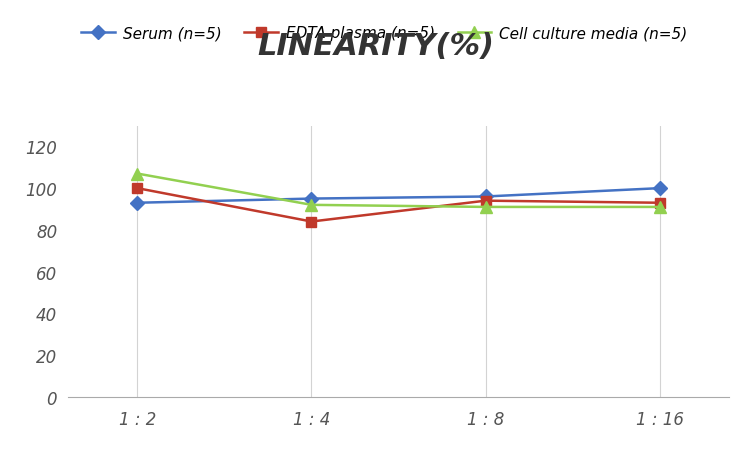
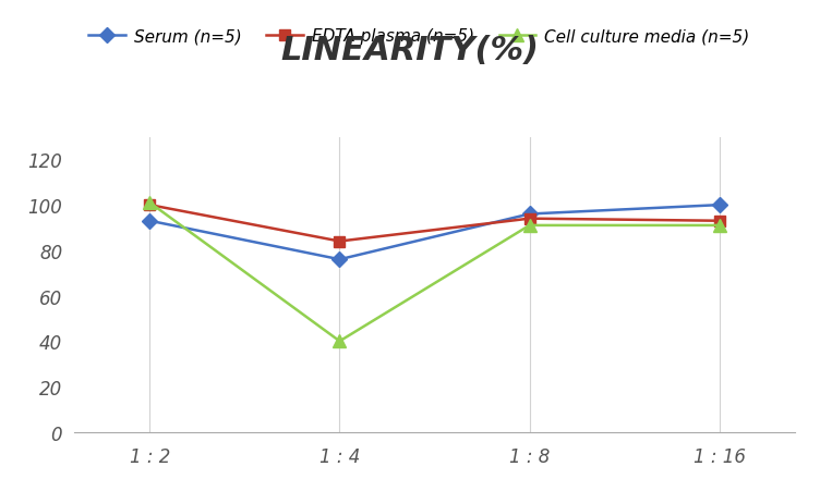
Cell culture media (n=5)/1 : 2: 107 -> 101
Serum (n=5)/1 : 4: 95 -> 76
Cell culture media (n=5)/1 : 4: 92 -> 40
